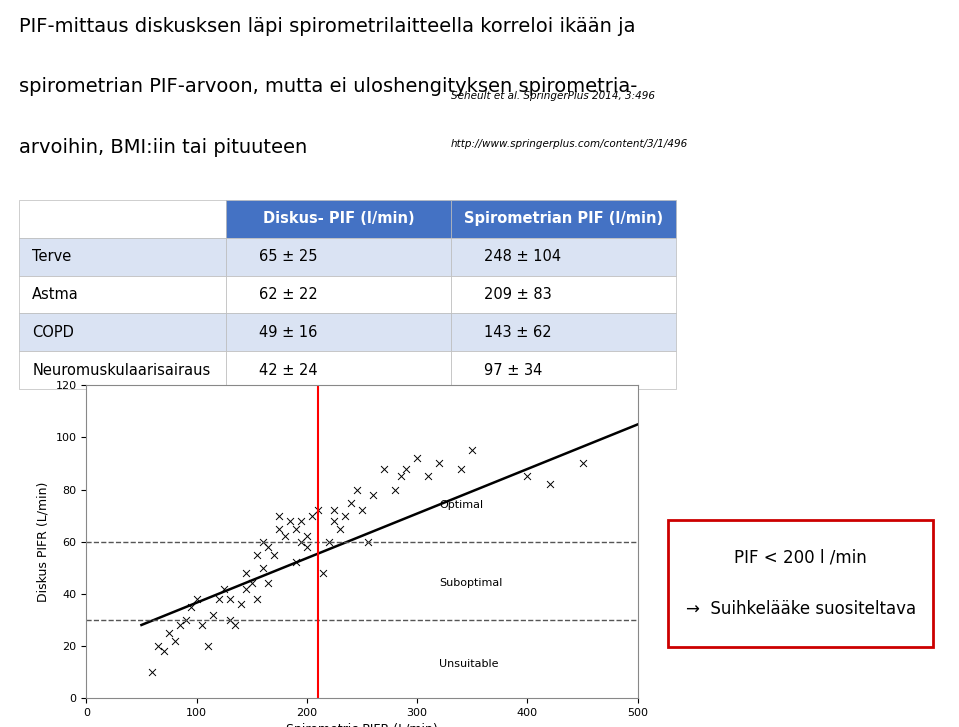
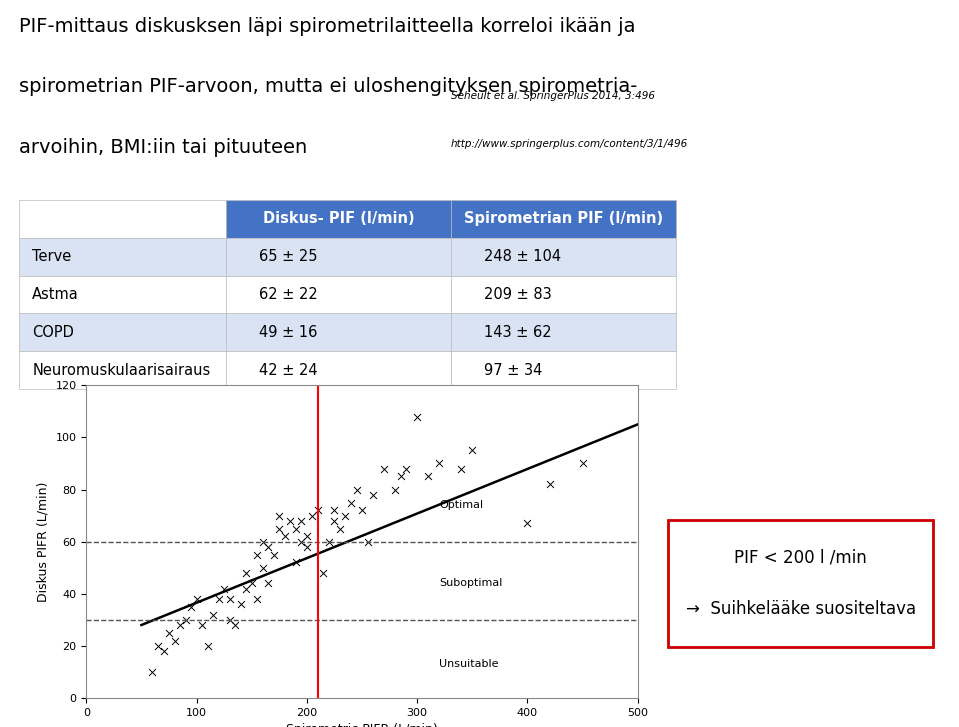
300: 92 -> 108
400: 85 -> 67
